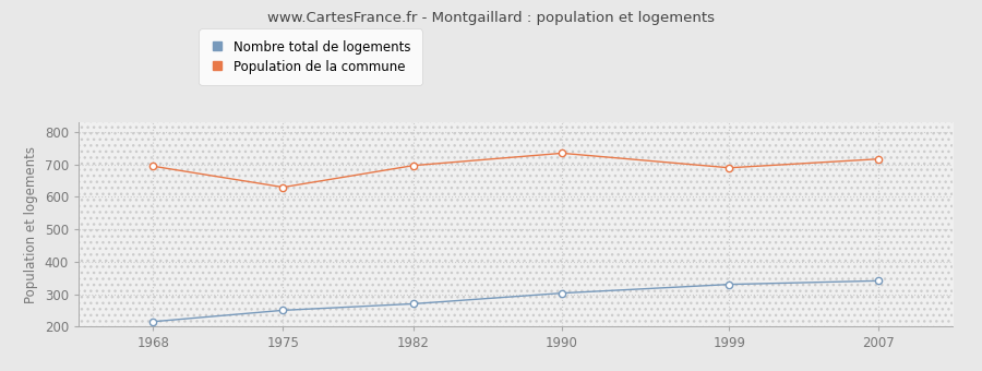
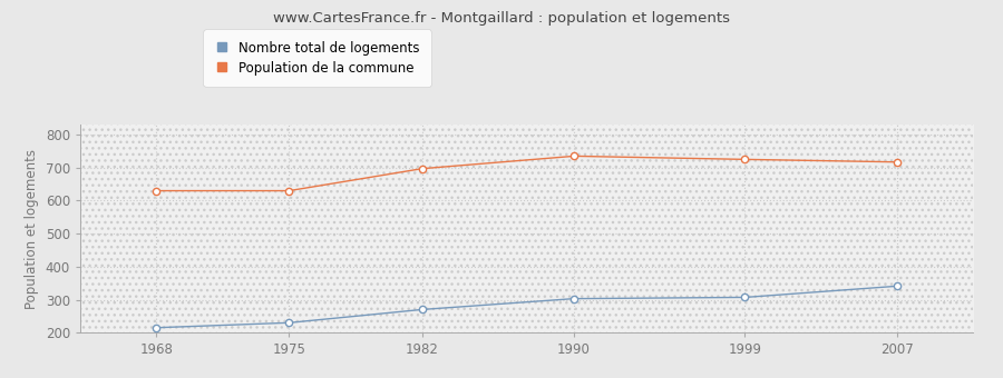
Population de la commune/1968: 695 -> 630
Nombre total de logements/1975: 250 -> 230
Nombre total de logements/1999: 330 -> 307
Population de la commune/1999: 690 -> 725
